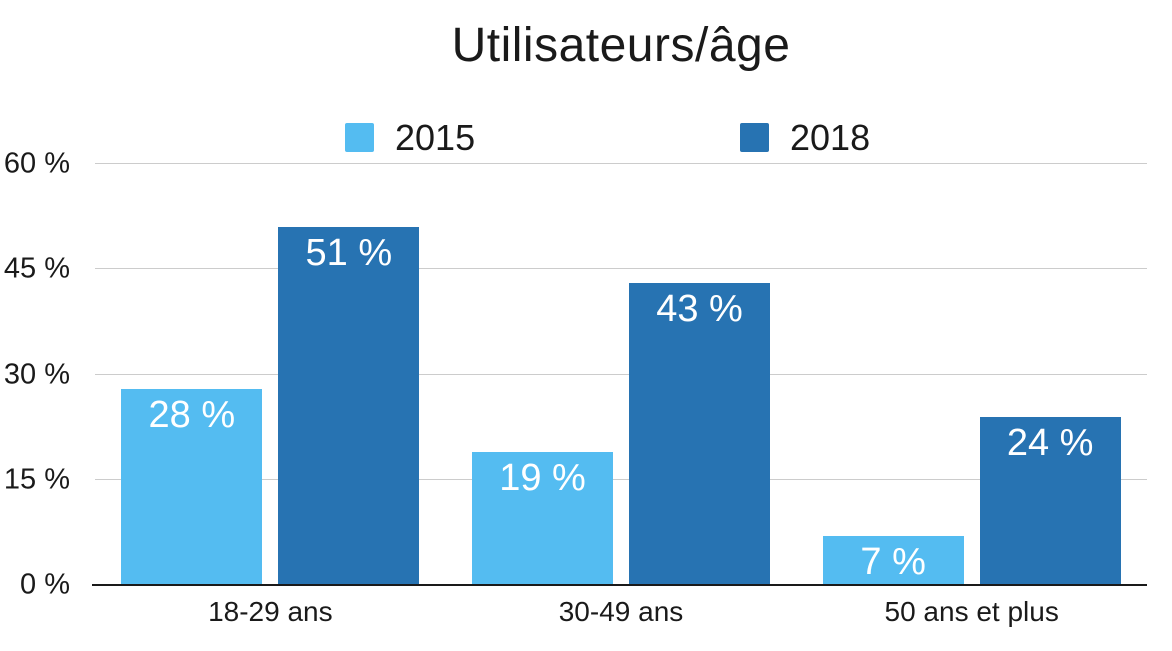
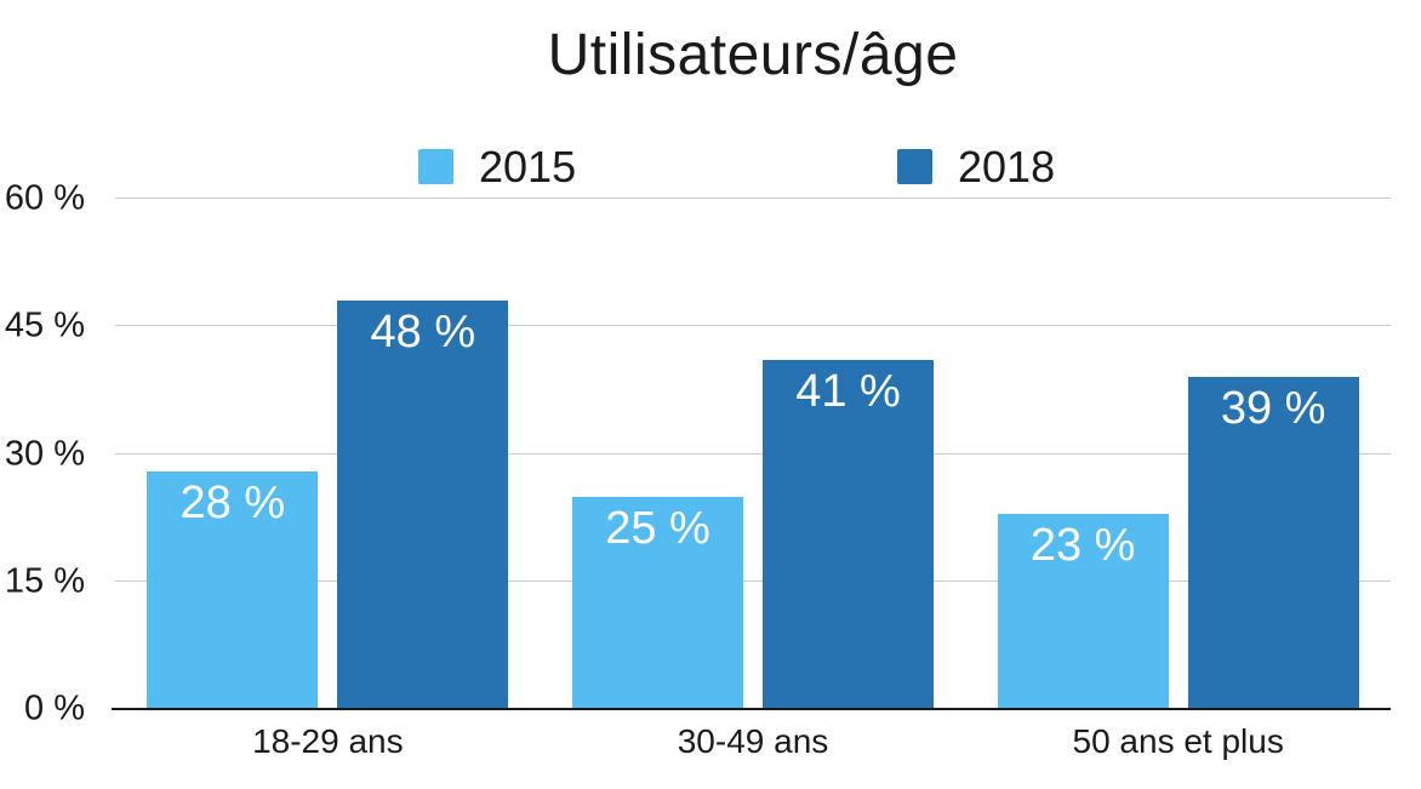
2018/18-29 ans: 51 -> 48
2015/30-49 ans: 19 -> 25
2018/30-49 ans: 43 -> 41
2015/50 ans et plus: 7 -> 23
2018/50 ans et plus: 24 -> 39
